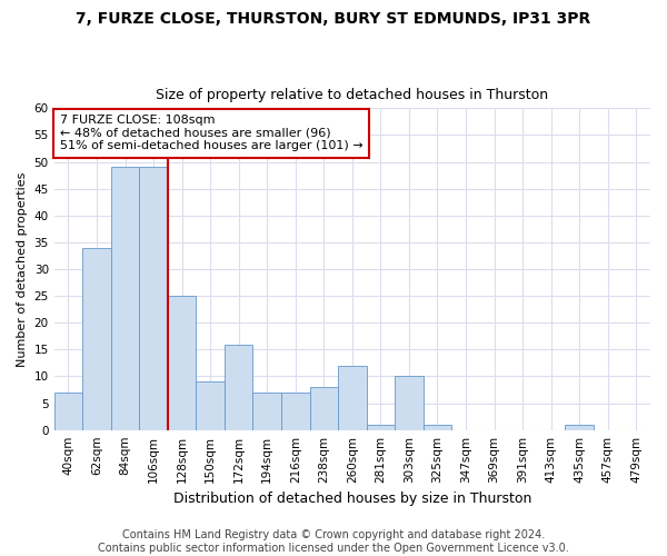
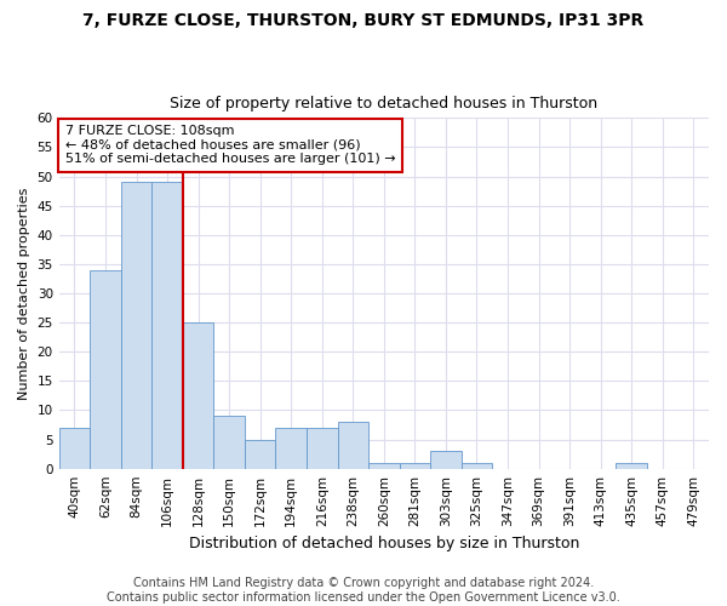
172sqm: 16 -> 5
260sqm: 12 -> 1
303sqm: 10 -> 3
